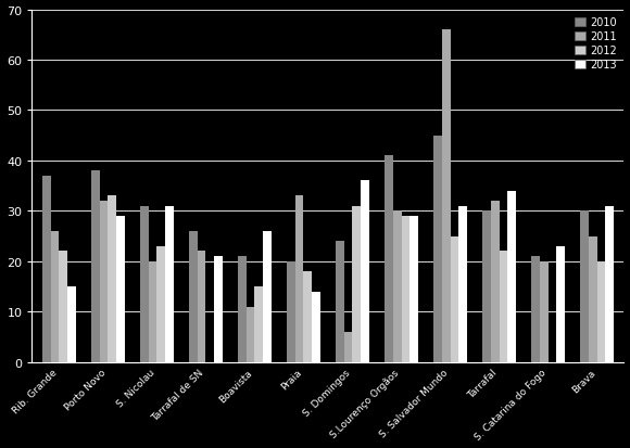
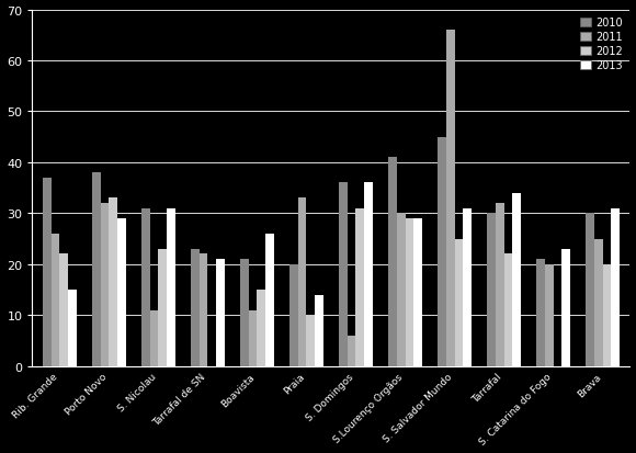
2011/S. Nicolau: 20 -> 11
2010/Tarrafal de SN: 26 -> 23
2012/Praia: 18 -> 10
2010/S. Domingos: 24 -> 36
